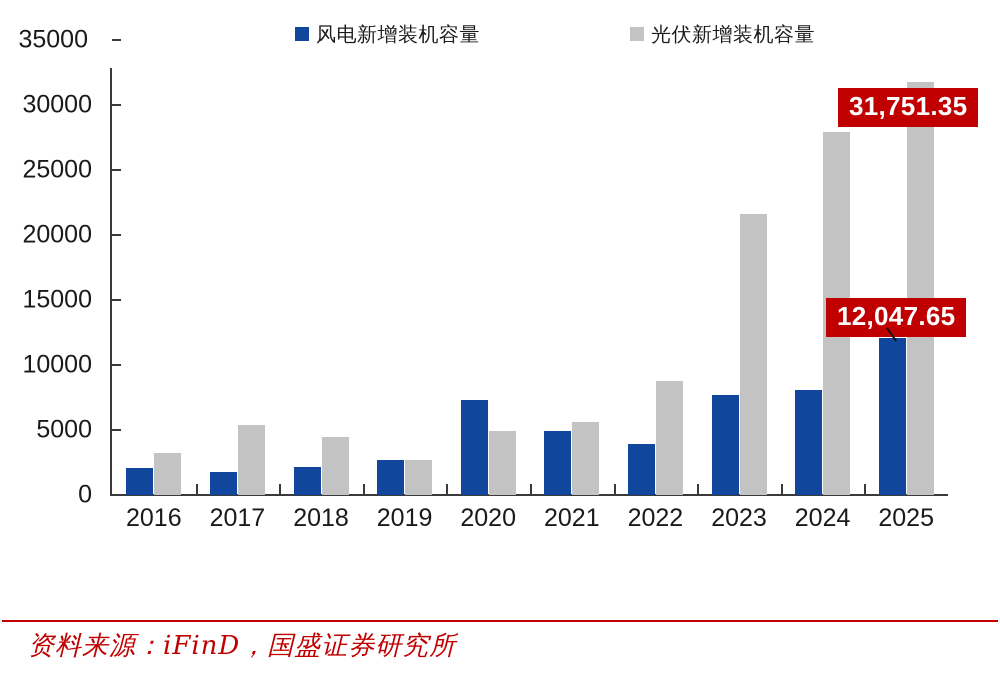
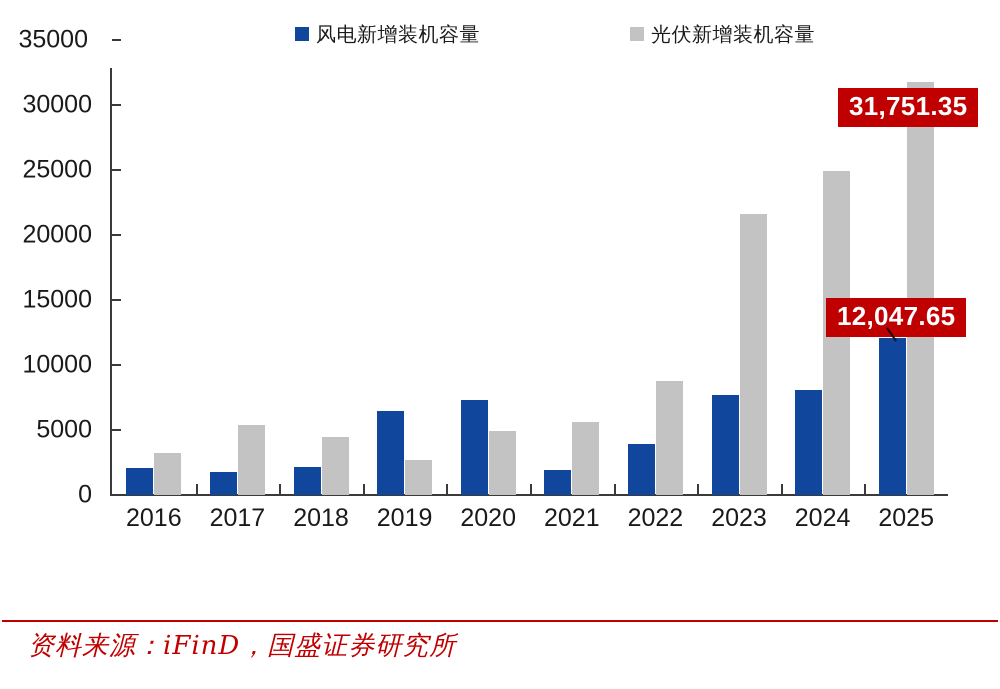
风电新增装机容量/2019: 2700 -> 6500
风电新增装机容量/2021: 4900 -> 1900
光伏新增装机容量/2024: 27900 -> 24900
